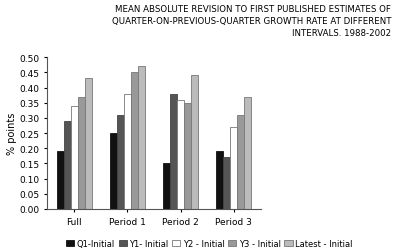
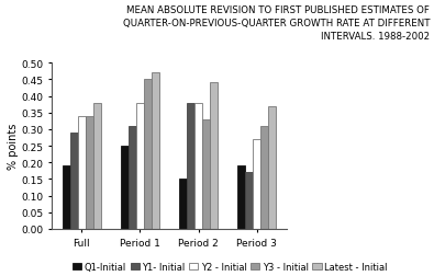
Y3 - Initial/Full: 0.37 -> 0.34
Latest - Initial/Full: 0.43 -> 0.38
Y2 - Initial/Period 2: 0.36 -> 0.38
Y3 - Initial/Period 2: 0.35 -> 0.33
